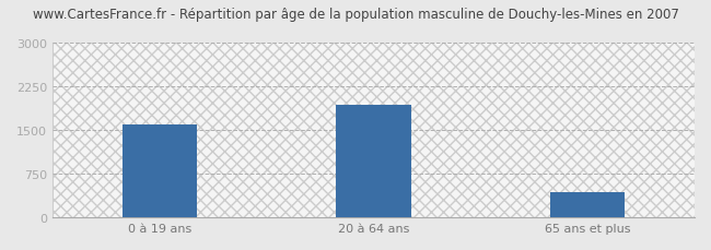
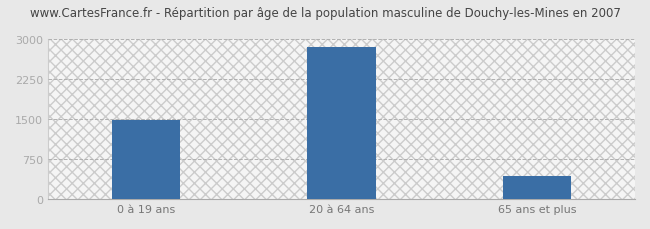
0 à 19 ans: 1600 -> 1480
20 à 64 ans: 1920 -> 2840
